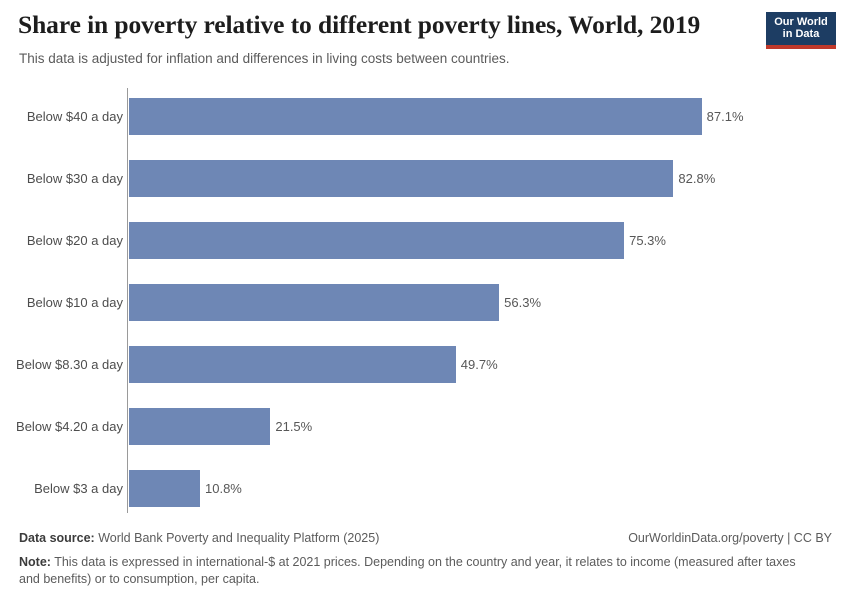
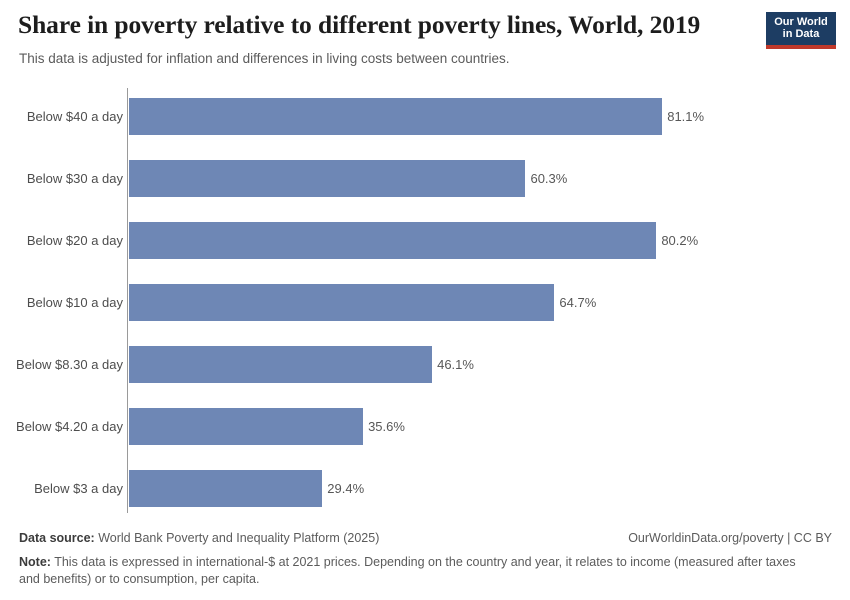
Below $40 a day: 87.1% -> 81.1%
Below $30 a day: 82.8% -> 60.3%
Below $20 a day: 75.3% -> 80.2%
Below $10 a day: 56.3% -> 64.7%
Below $8.30 a day: 49.7% -> 46.1%
Below $4.20 a day: 21.5% -> 35.6%
Below $3 a day: 10.8% -> 29.4%
